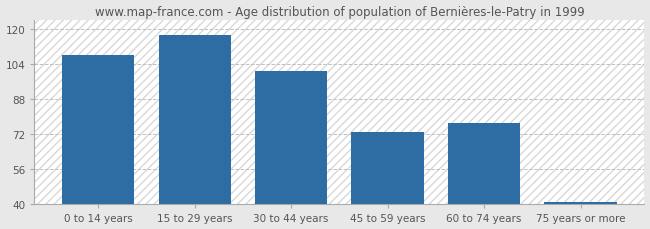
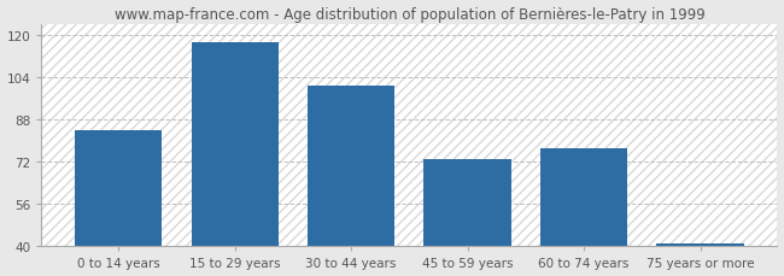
0 to 14 years: 108 -> 84
